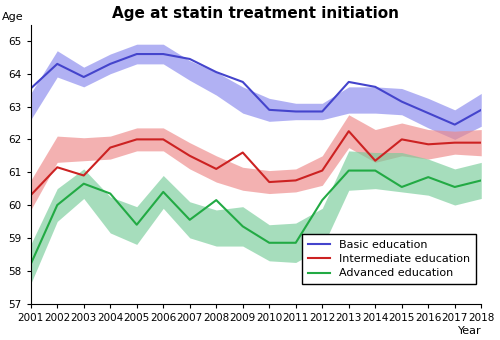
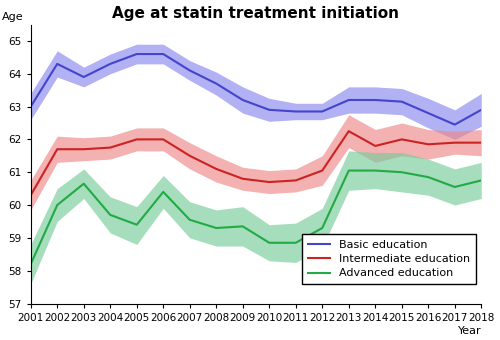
Basic education/2001: 63.55 -> 63.00
Intermediate education/2002: 61.15 -> 61.70
Intermediate education/2003: 60.90 -> 61.70
Advanced education/2004: 60.35 -> 59.70
Basic education/2007: 64.45 -> 64.10
Basic education/2008: 64.05 -> 63.70
Advanced education/2008: 60.15 -> 59.30
Basic education/2009: 63.75 -> 63.20
Intermediate education/2009: 61.60 -> 60.80
Advanced education/2012: 60.15 -> 59.30
Basic education/2013: 63.75 -> 63.20
Basic education/2014: 63.60 -> 63.20
Intermediate education/2014: 61.35 -> 61.80
Advanced education/2015: 60.55 -> 61.00
